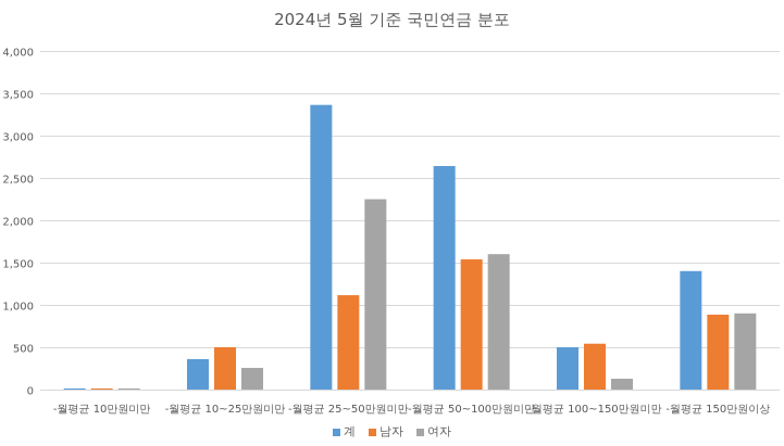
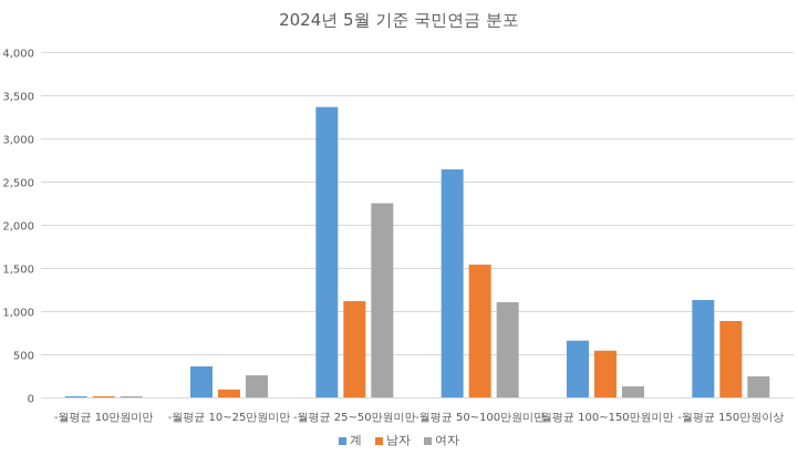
남자/-월평균 10~25만원미만: 500 -> 100
여자/-월평균 50~100만원미만: 1600 -> 1100
계/-월평균 100~150만원미만: 500 -> 700
계/-월평균 150만원이상: 1400 -> 1100
여자/-월평균 150만원이상: 900 -> 200
